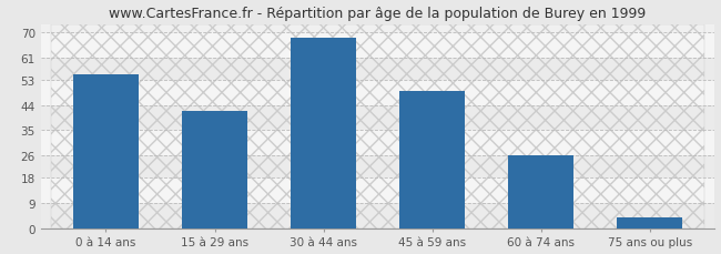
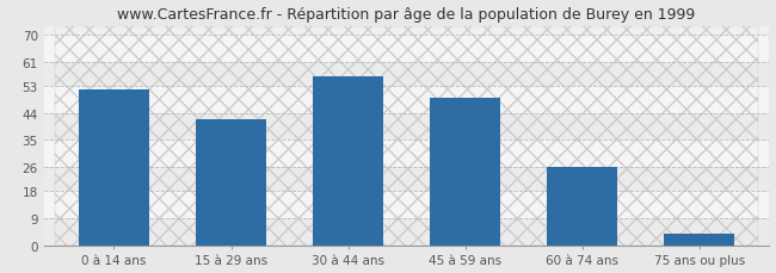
0 à 14 ans: 55 -> 52
30 à 44 ans: 68 -> 56
